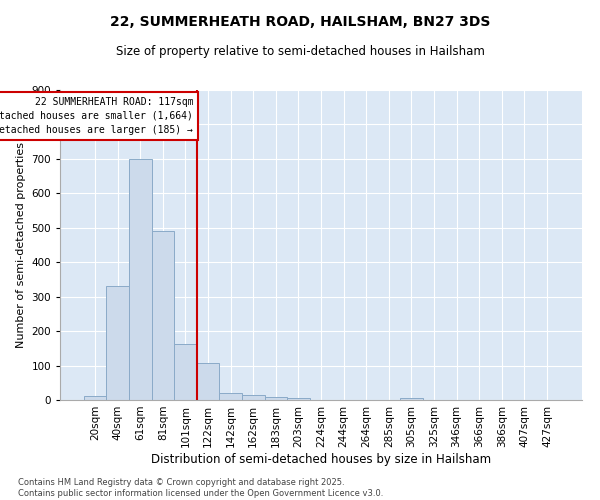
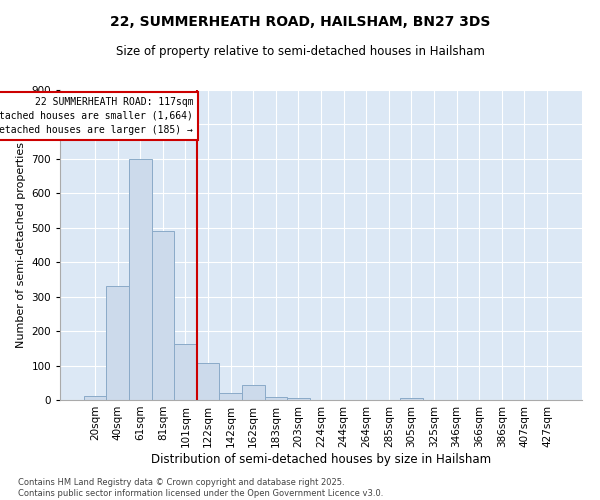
162sqm: 15 -> 45
